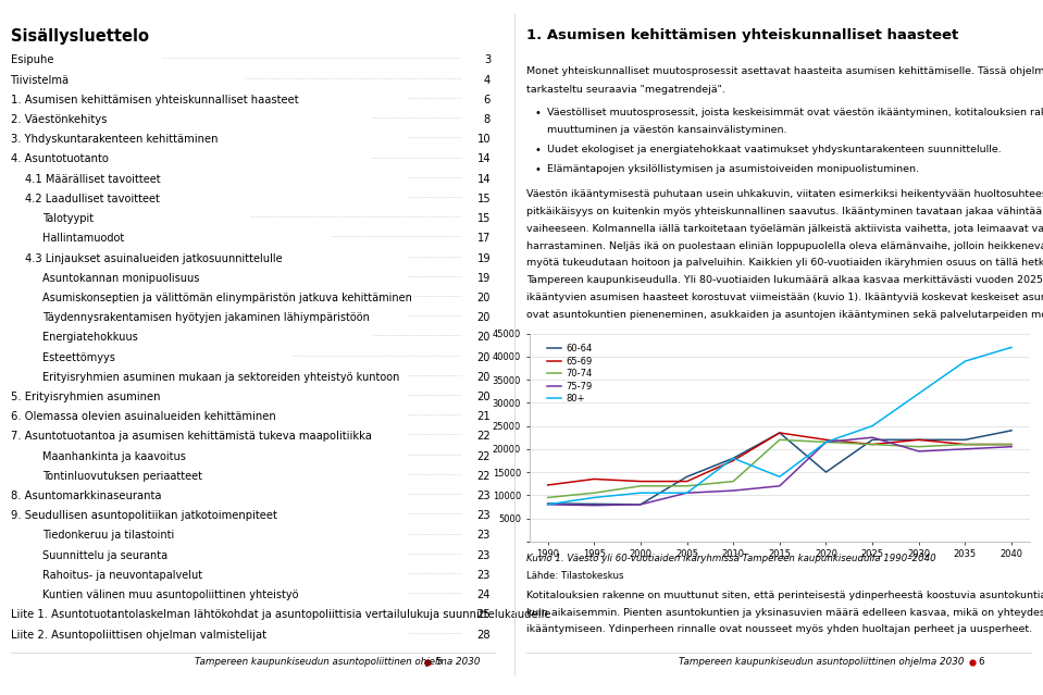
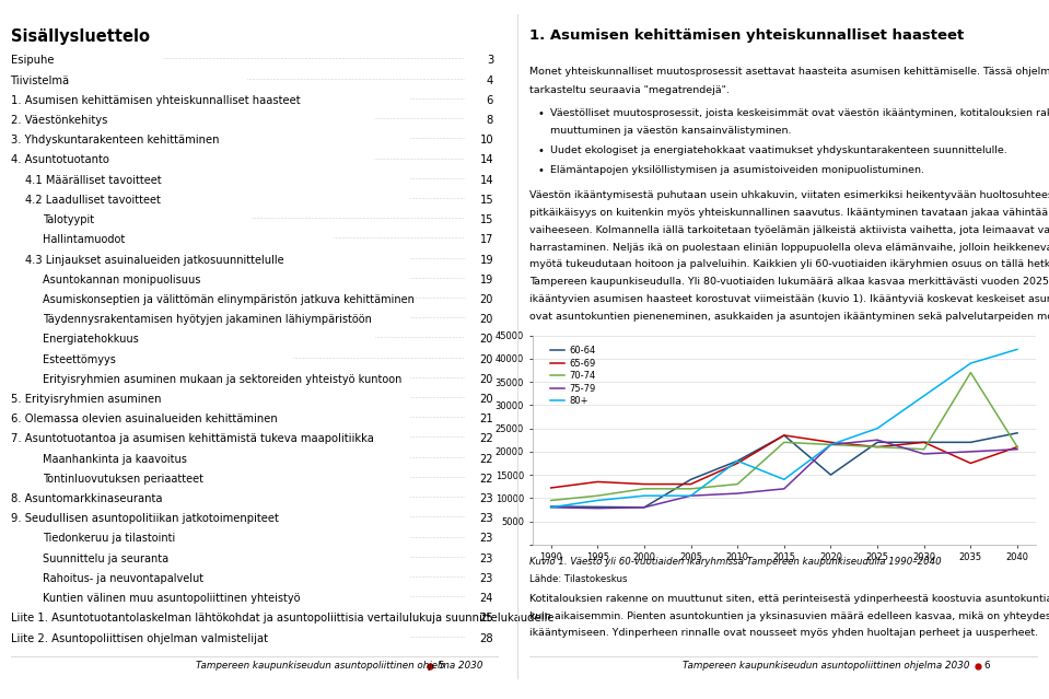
65-69/2035: 21000 -> 17500
70-74/2035: 21000 -> 37000
